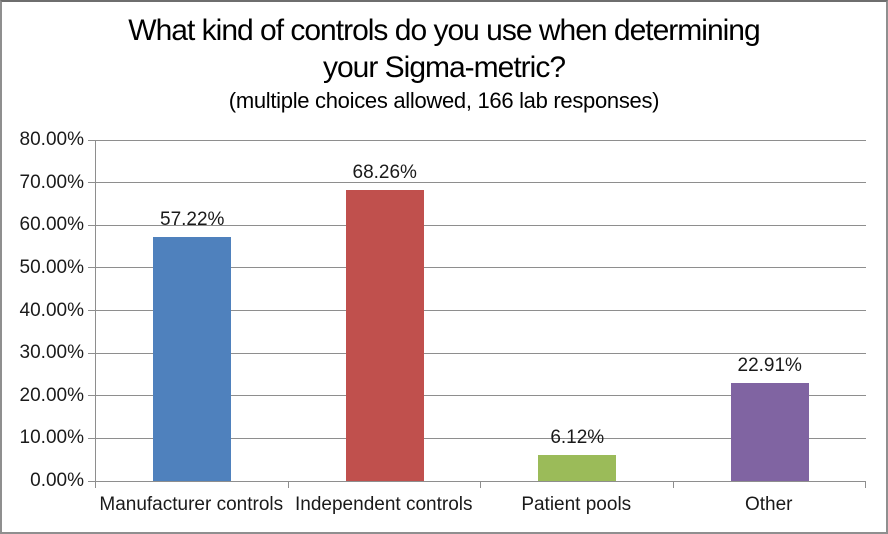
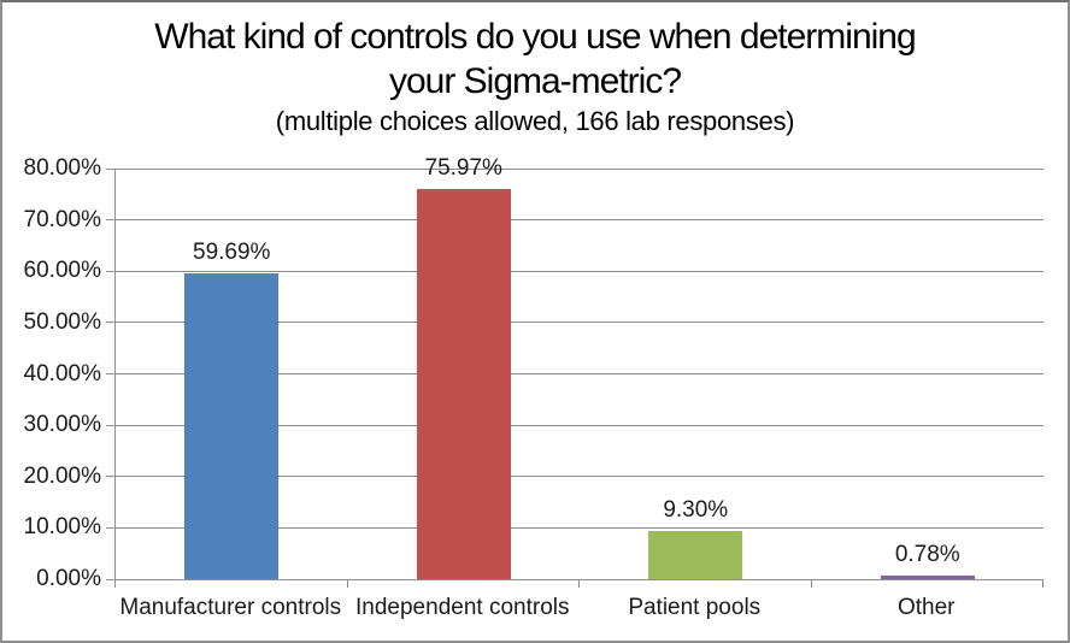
Manufacturer controls: 57.22% -> 59.69%
Independent controls: 68.26% -> 75.97%
Patient pools: 6.12% -> 9.30%
Other: 22.91% -> 0.78%
